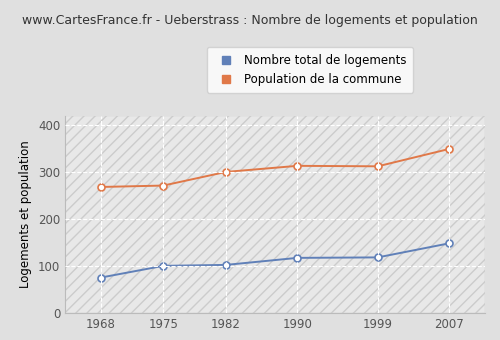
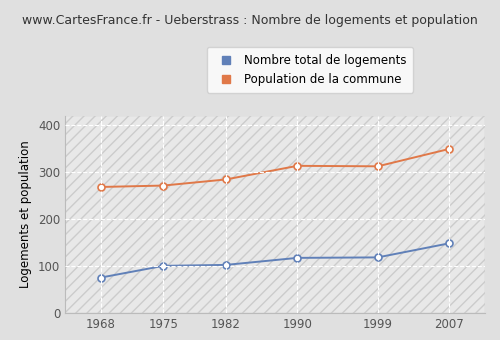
Population de la commune/1982: 300 -> 284
